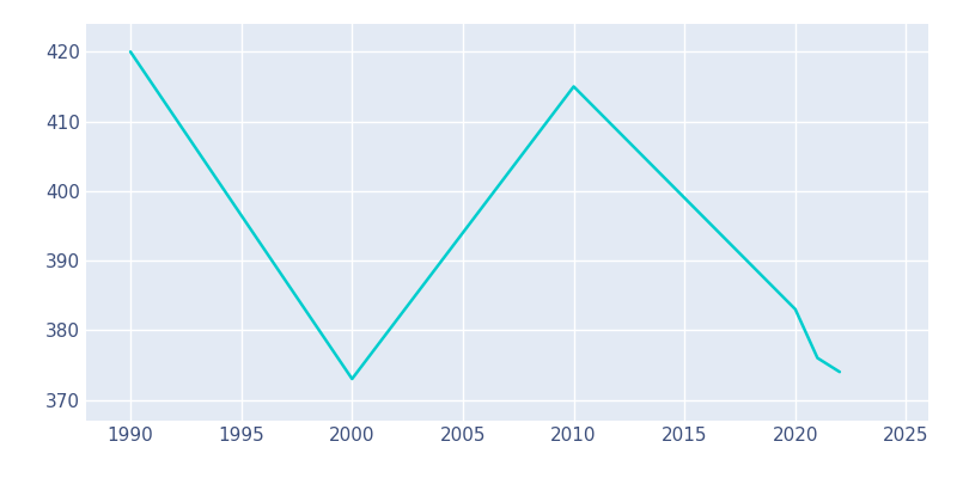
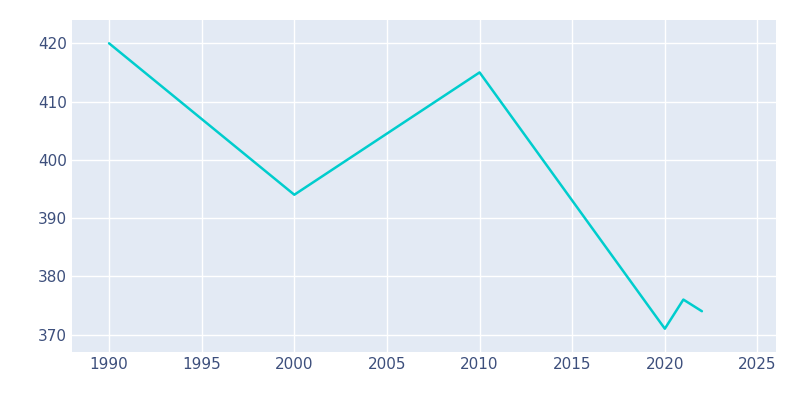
2000: 373 -> 394
2020: 383 -> 371
